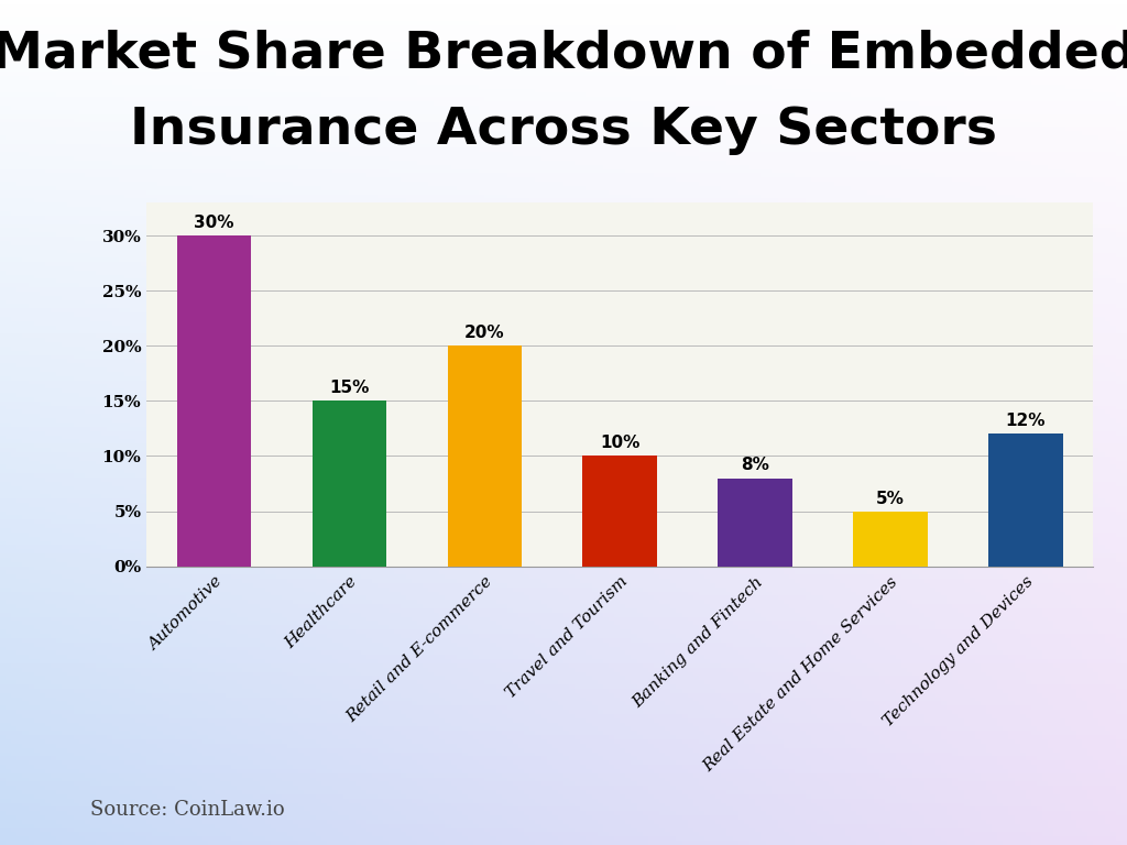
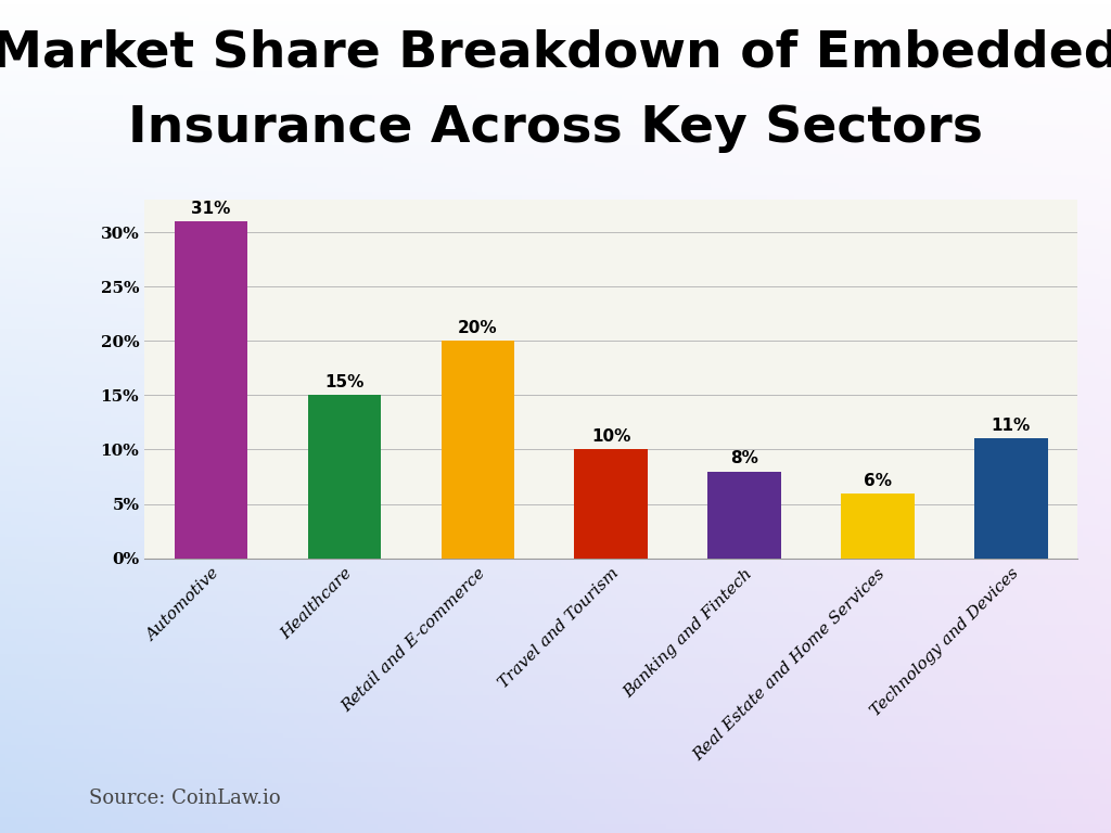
Automotive: 30% -> 31%
Real Estate and Home Services: 5% -> 6%
Technology and Devices: 12% -> 11%
